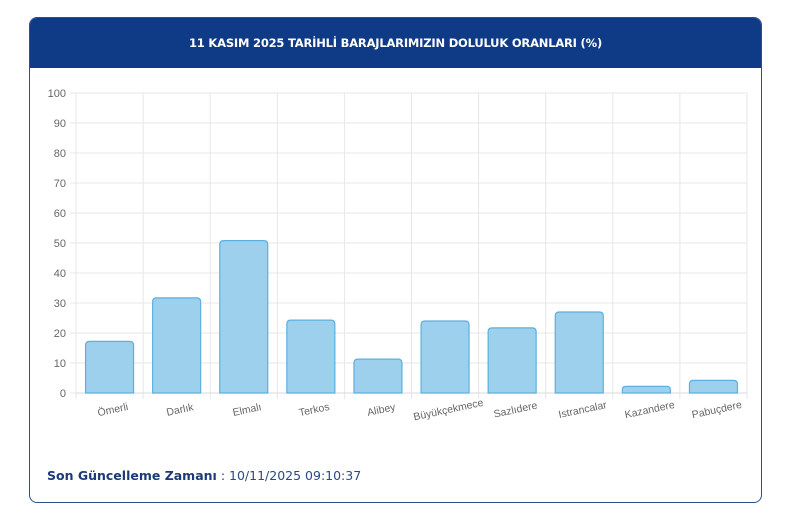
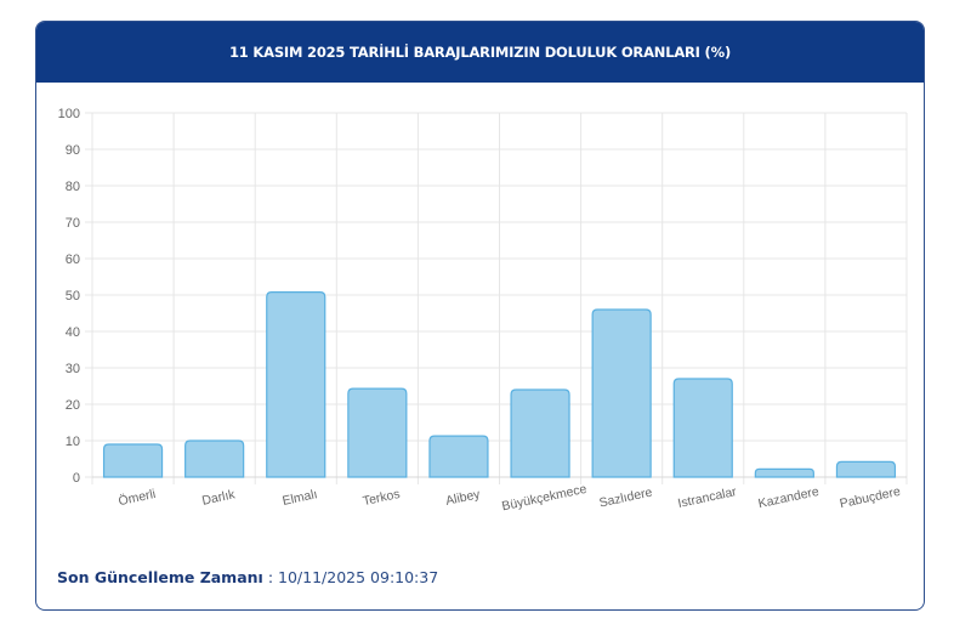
Ömerli: 17 -> 9
Darlık: 32 -> 10
Sazlıdere: 22 -> 46
